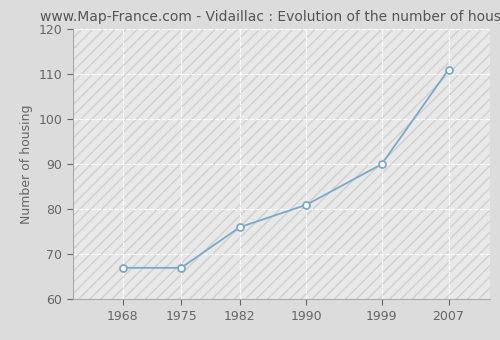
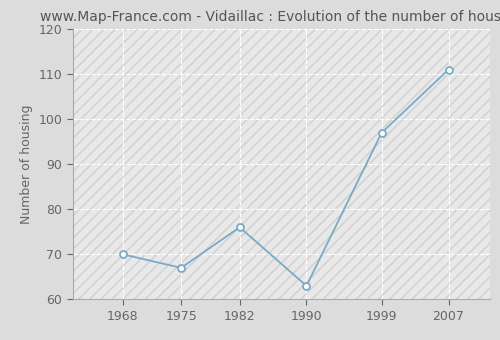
1968: 67 -> 70
1990: 81 -> 63
1999: 90 -> 97
